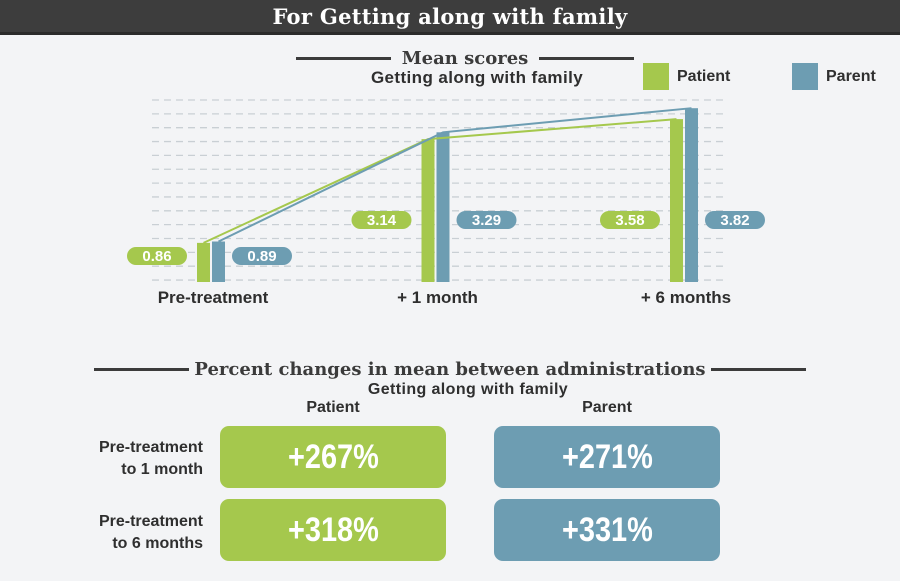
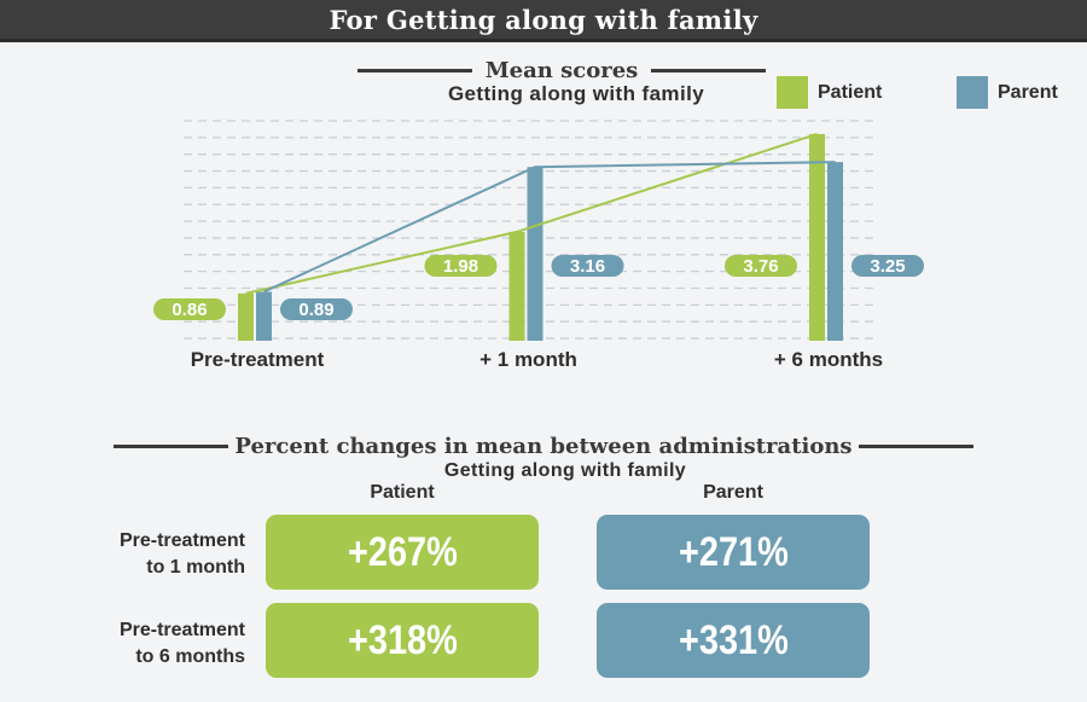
Patient/+ 1 month: 3.14 -> 1.98
Parent/+ 1 month: 3.29 -> 3.16
Patient/+ 6 months: 3.58 -> 3.76
Parent/+ 6 months: 3.82 -> 3.25
